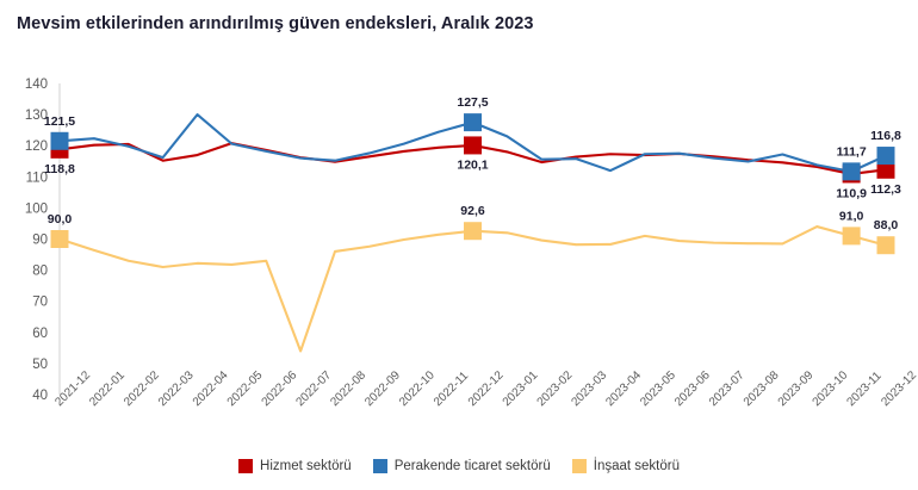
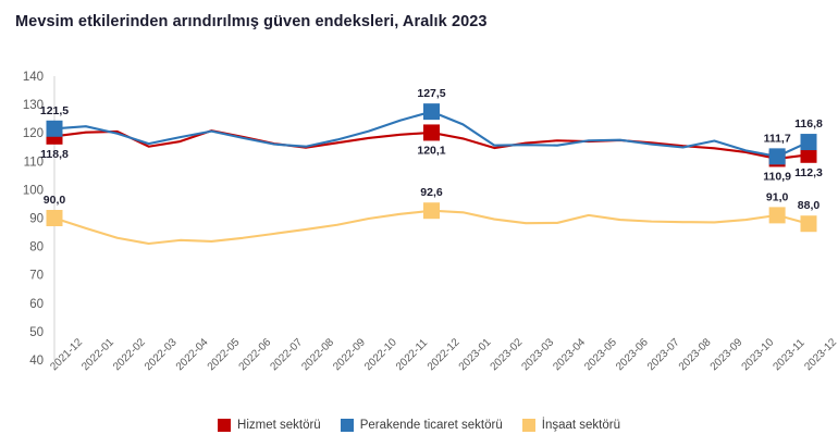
Perakende ticaret sektörü/2022-04: 130 -> 118
İnşaat sektörü/2022-07: 54 -> 84
Perakende ticaret sektörü/2023-04: 112 -> 116
İnşaat sektörü/2023-10: 94 -> 89
